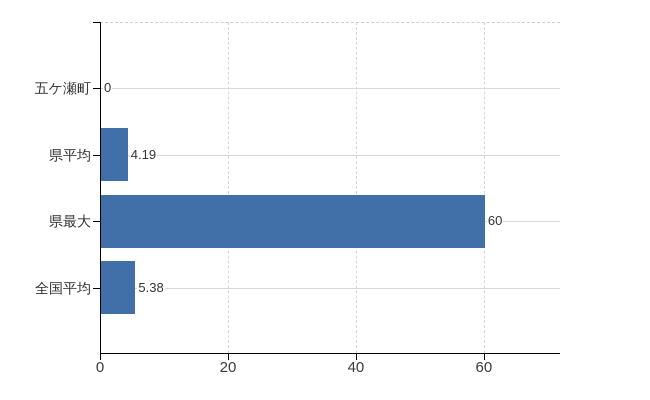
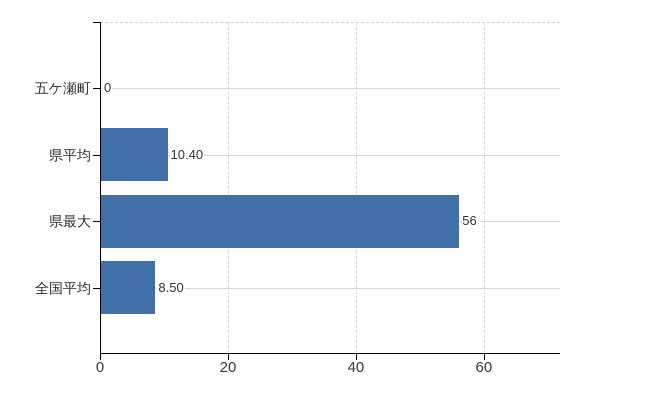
県平均: 4.19 -> 10.40
県最大: 60 -> 56
全国平均: 5.38 -> 8.50
